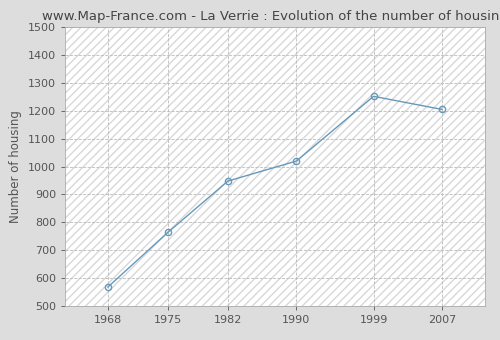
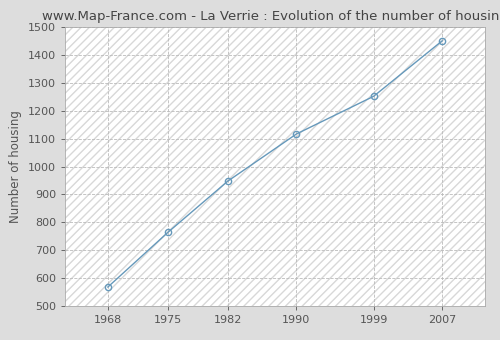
1990: 1020 -> 1117
2007: 1205 -> 1451
